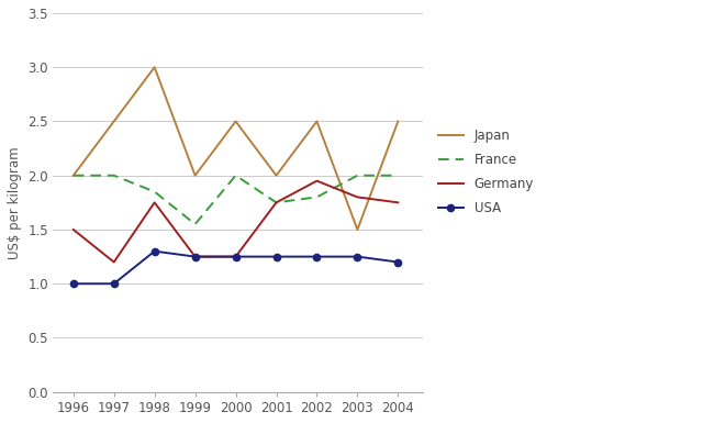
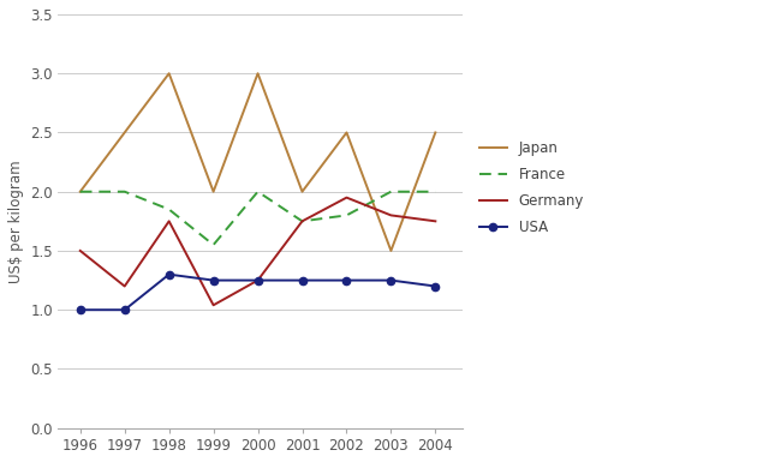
Germany/1999: 1.25 -> 1.04
Japan/2000: 2.5 -> 3.0
